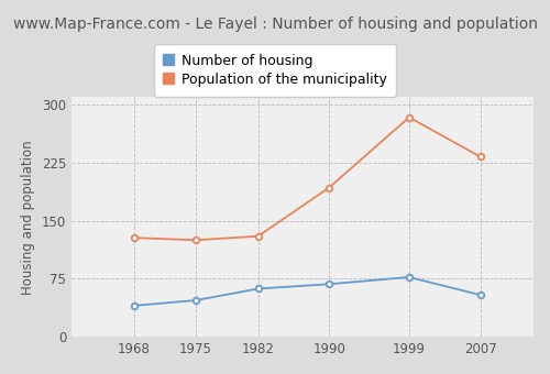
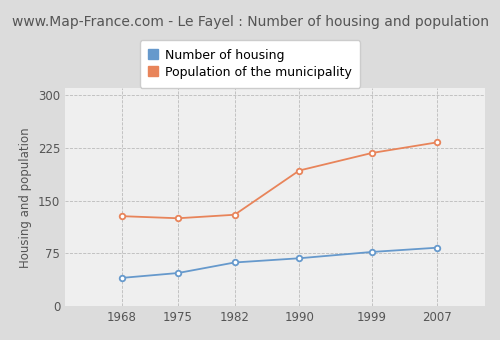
Population of the municipality/1999: 284 -> 218
Number of housing/2007: 54 -> 83
